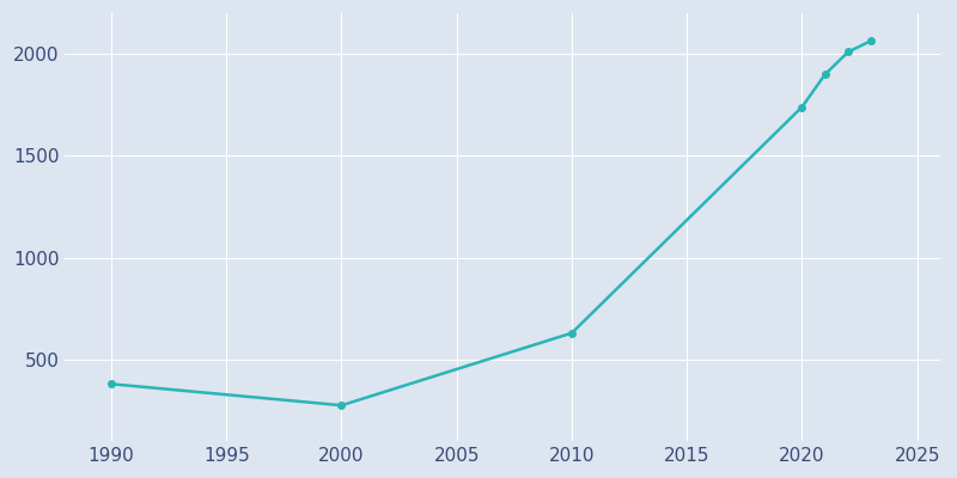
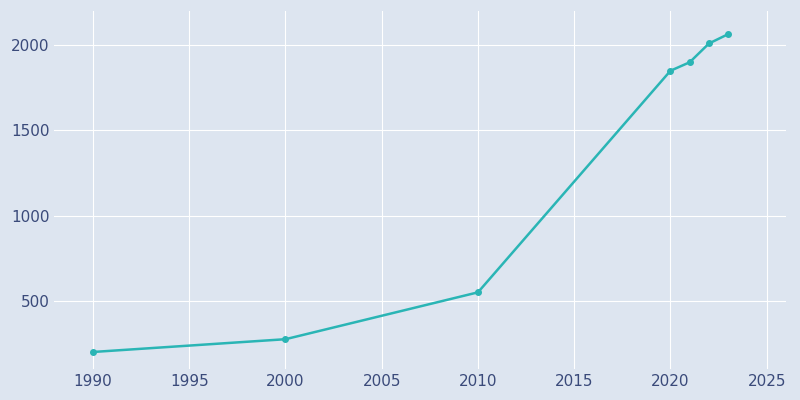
1990: 380 -> 200
2010: 630 -> 550
2020: 1740 -> 1850
